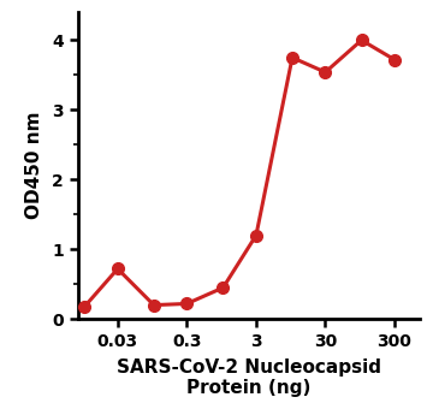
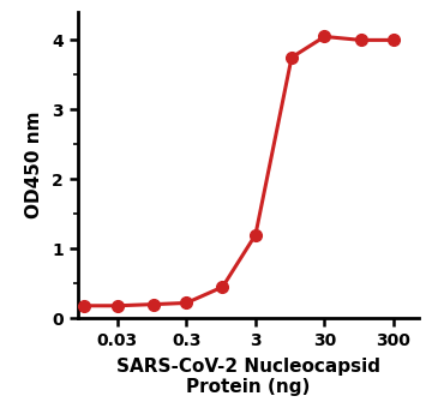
0.03: 0.72 -> 0.18
30: 3.54 -> 4.05
300: 3.72 -> 4.00
